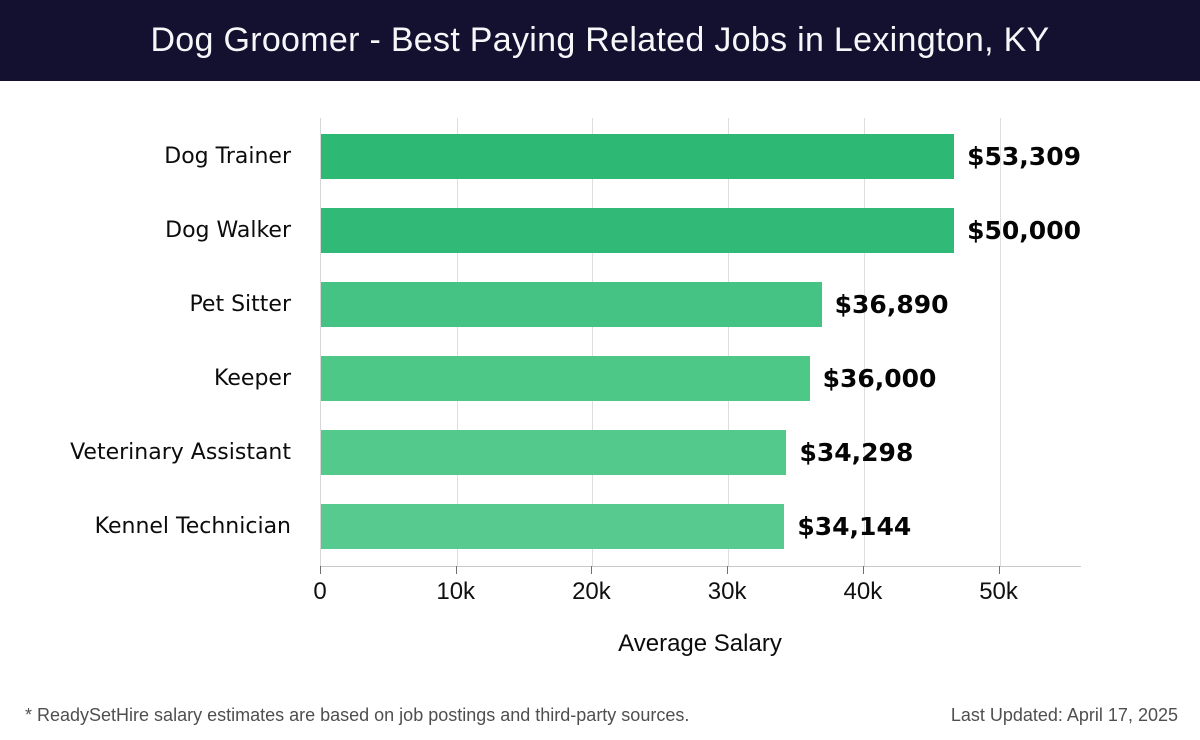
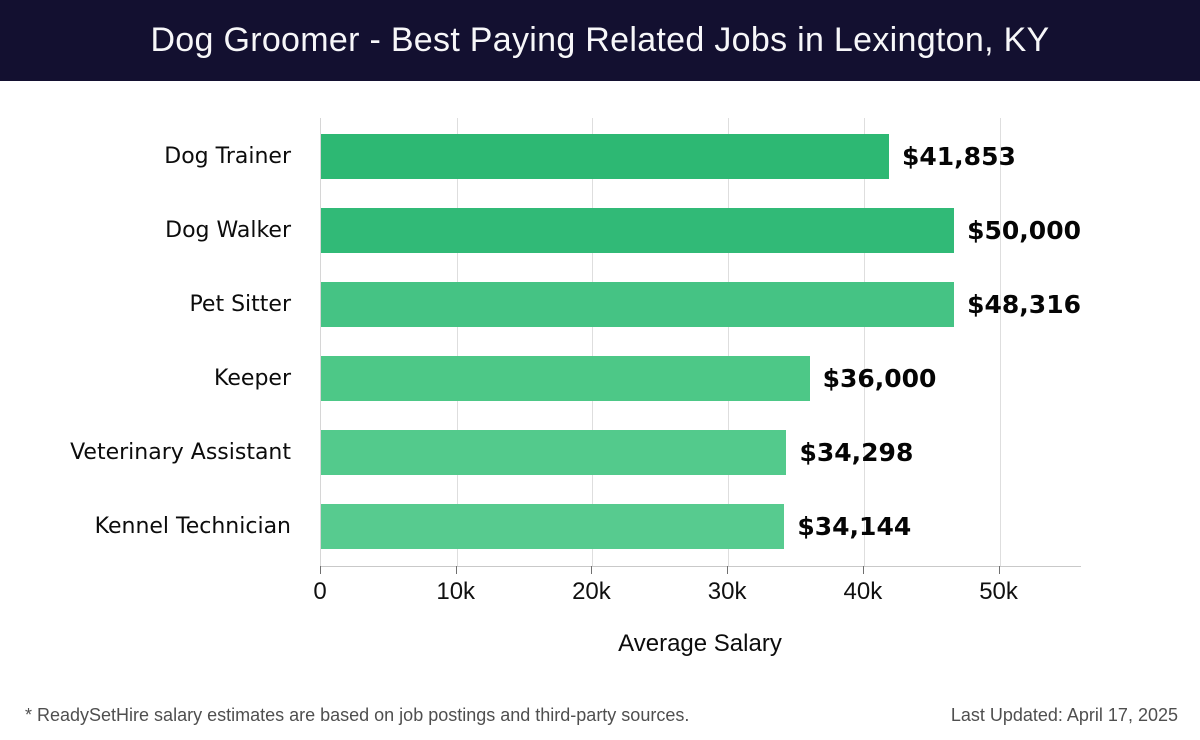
Dog Trainer: $53,309 -> $41,853
Pet Sitter: $36,890 -> $48,316
